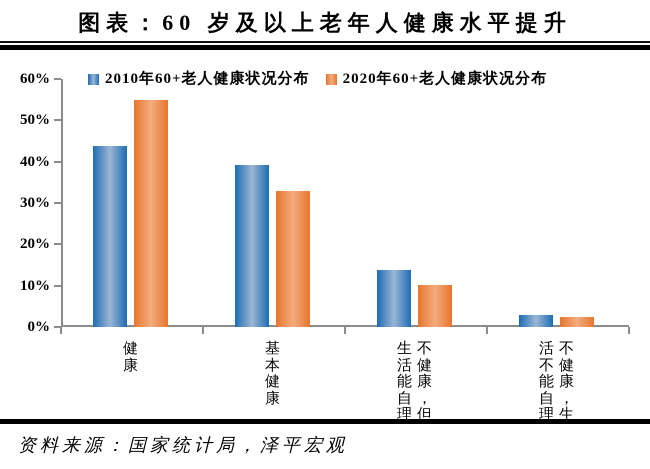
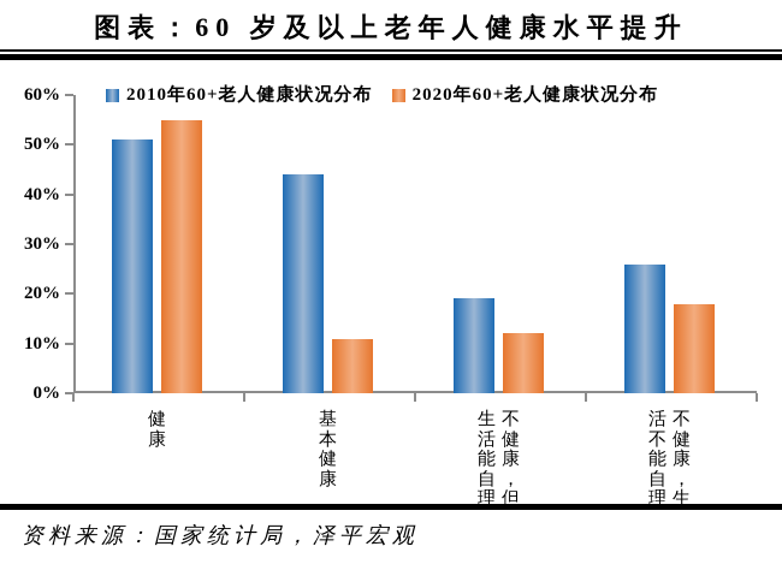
2010年60+老人健康状况分布/健康: 44% -> 51%
2010年60+老人健康状况分布/基本健康: 39% -> 44%
2020年60+老人健康状况分布/基本健康: 33% -> 11%
2010年60+老人健康状况分布/不健康，但生活能自理: 14% -> 19%
2020年60+老人健康状况分布/不健康，但生活能自理: 10% -> 12%
2010年60+老人健康状况分布/不健康，生活不能自理: 3% -> 26%
2020年60+老人健康状况分布/不健康，生活不能自理: 2% -> 18%
